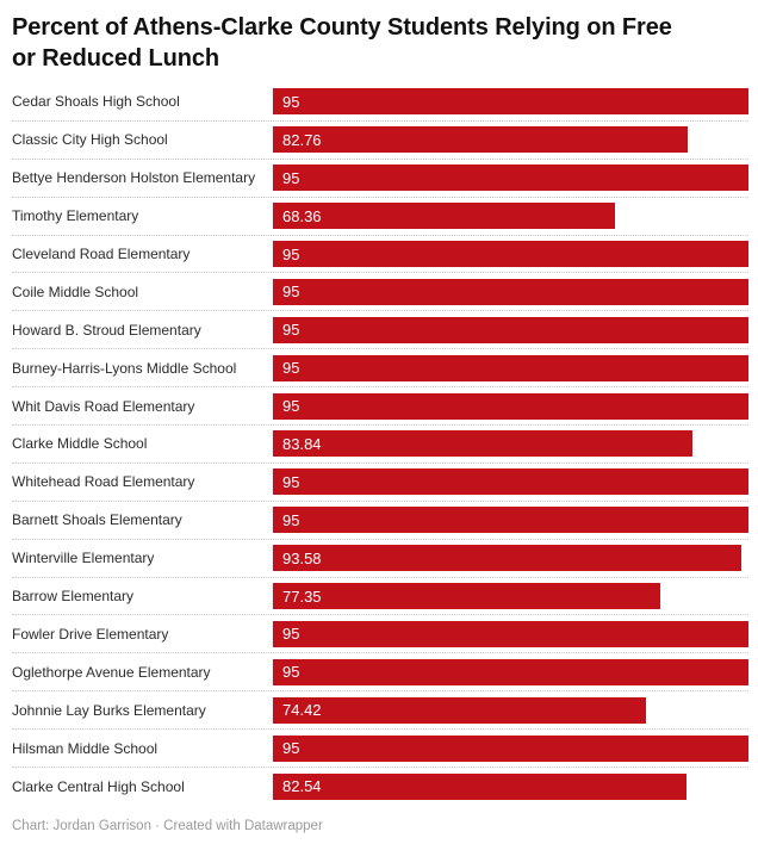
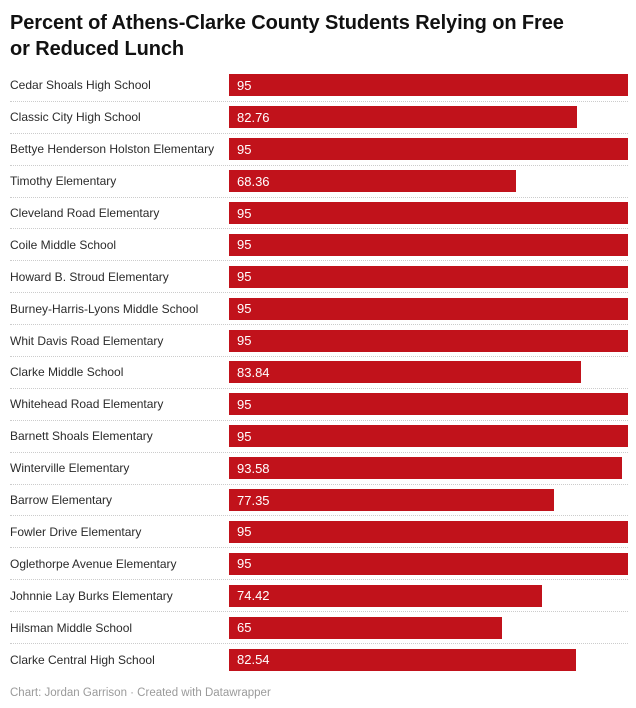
Hilsman Middle School: 95 -> 65
